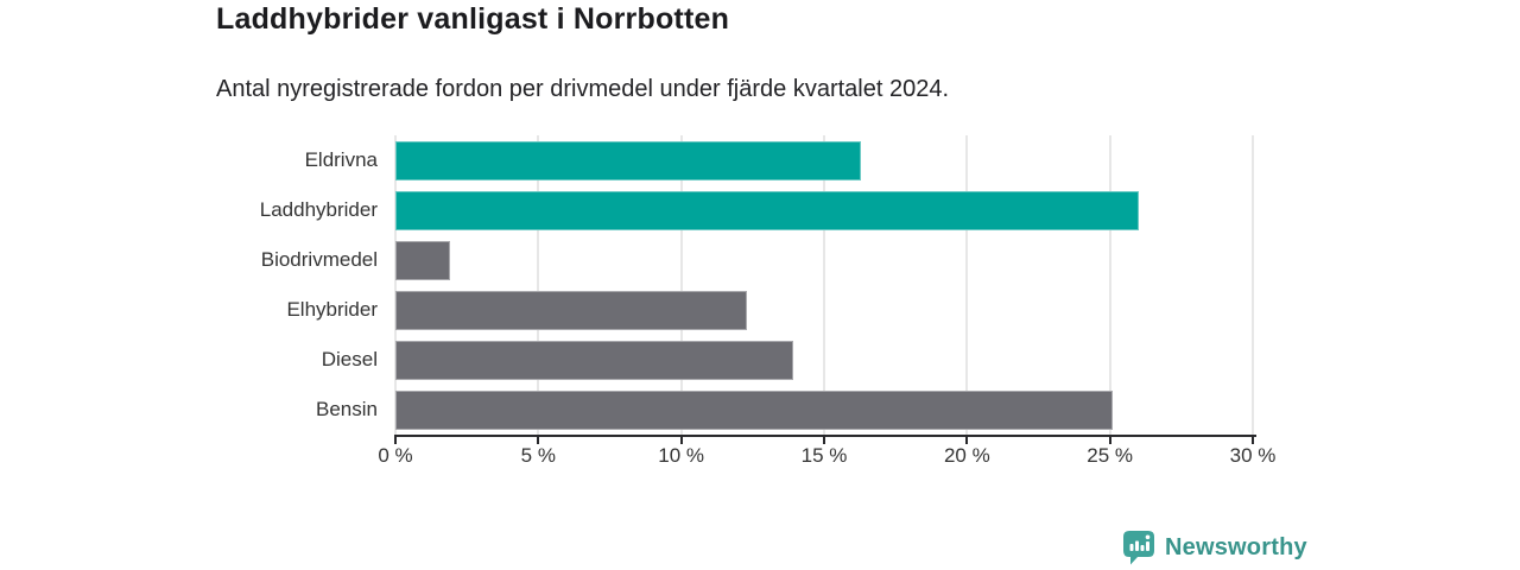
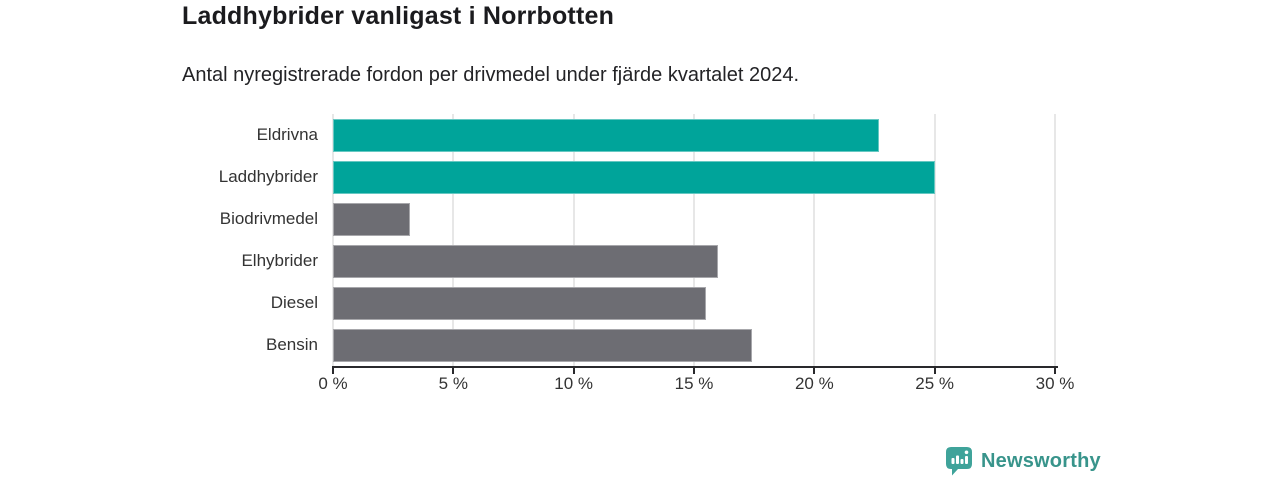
Eldrivna: 16.3% -> 22.7%
Laddhybrider: 26.0% -> 25.0%
Biodrivmedel: 1.9% -> 3.2%
Elhybrider: 12.3% -> 16.0%
Diesel: 13.9% -> 15.5%
Bensin: 25.1% -> 17.4%
